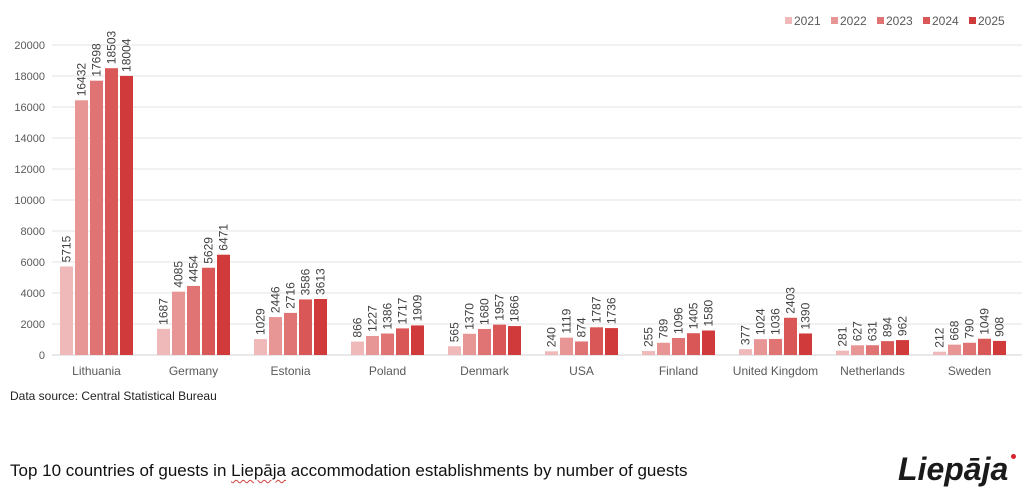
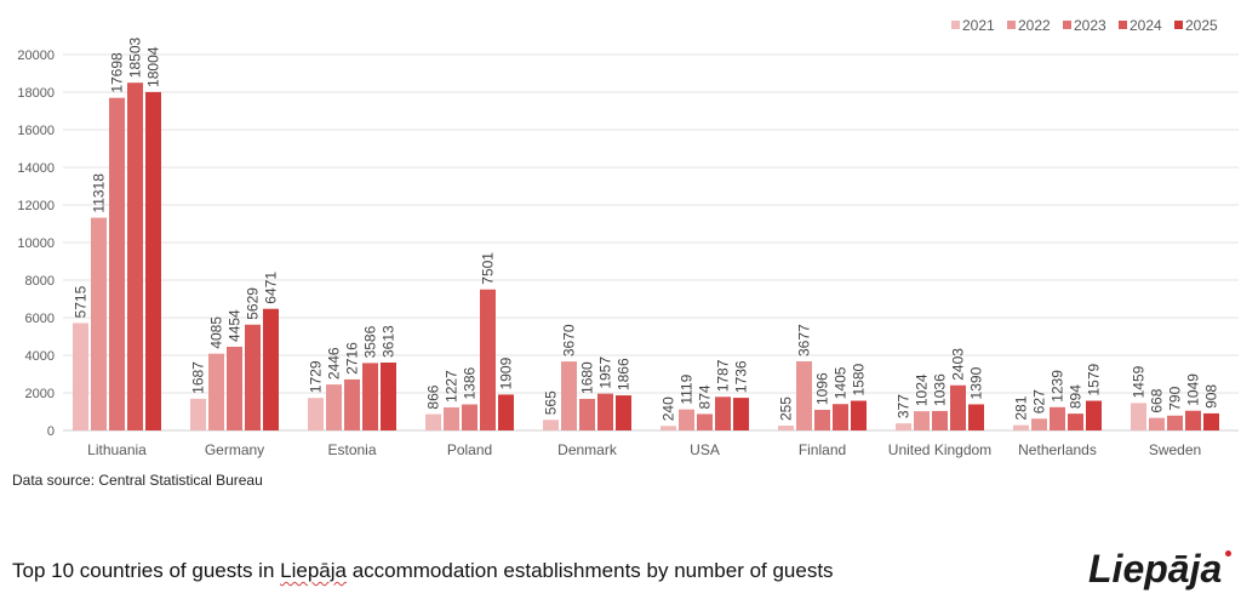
2022/Lithuania: 16432 -> 11318
2021/Estonia: 1029 -> 1729
2024/Poland: 1717 -> 7501
2022/Denmark: 1370 -> 3670
2022/Finland: 789 -> 3677
2023/Netherlands: 631 -> 1239
2025/Netherlands: 962 -> 1579
2021/Sweden: 212 -> 1459
